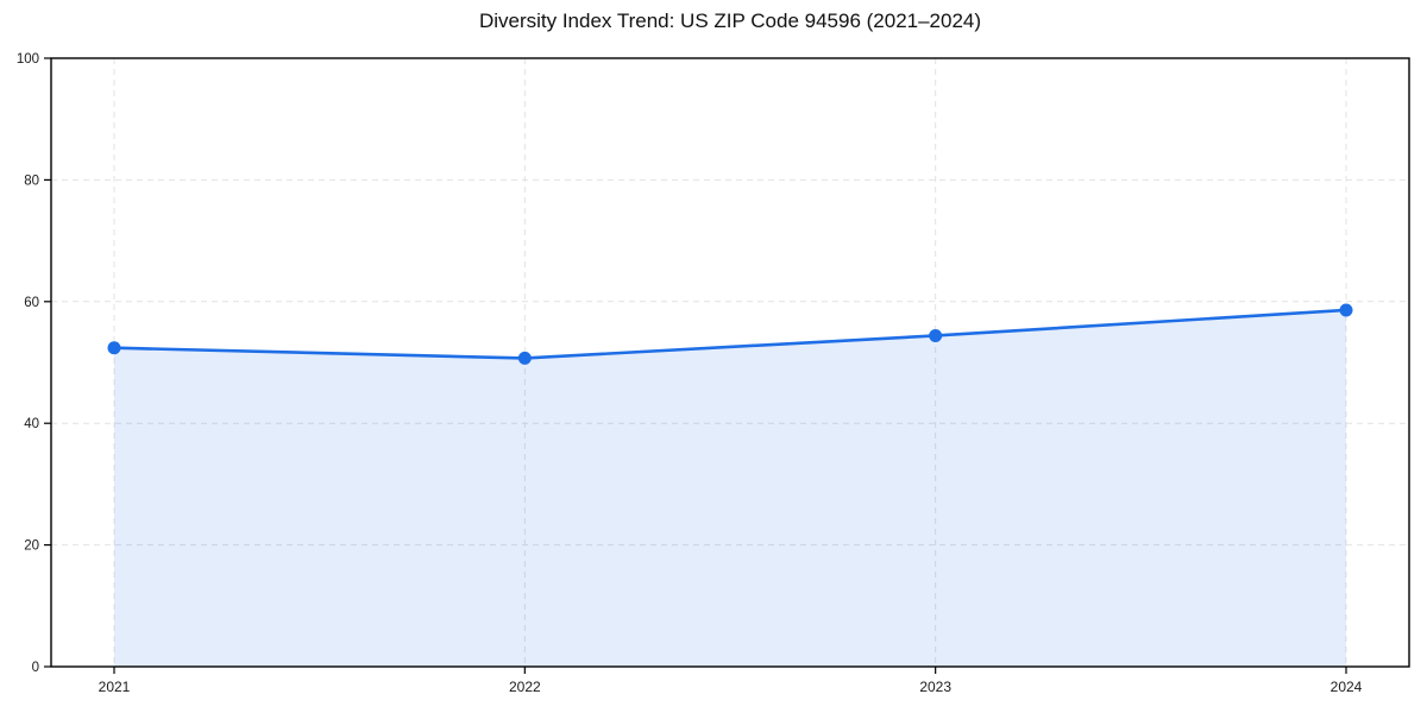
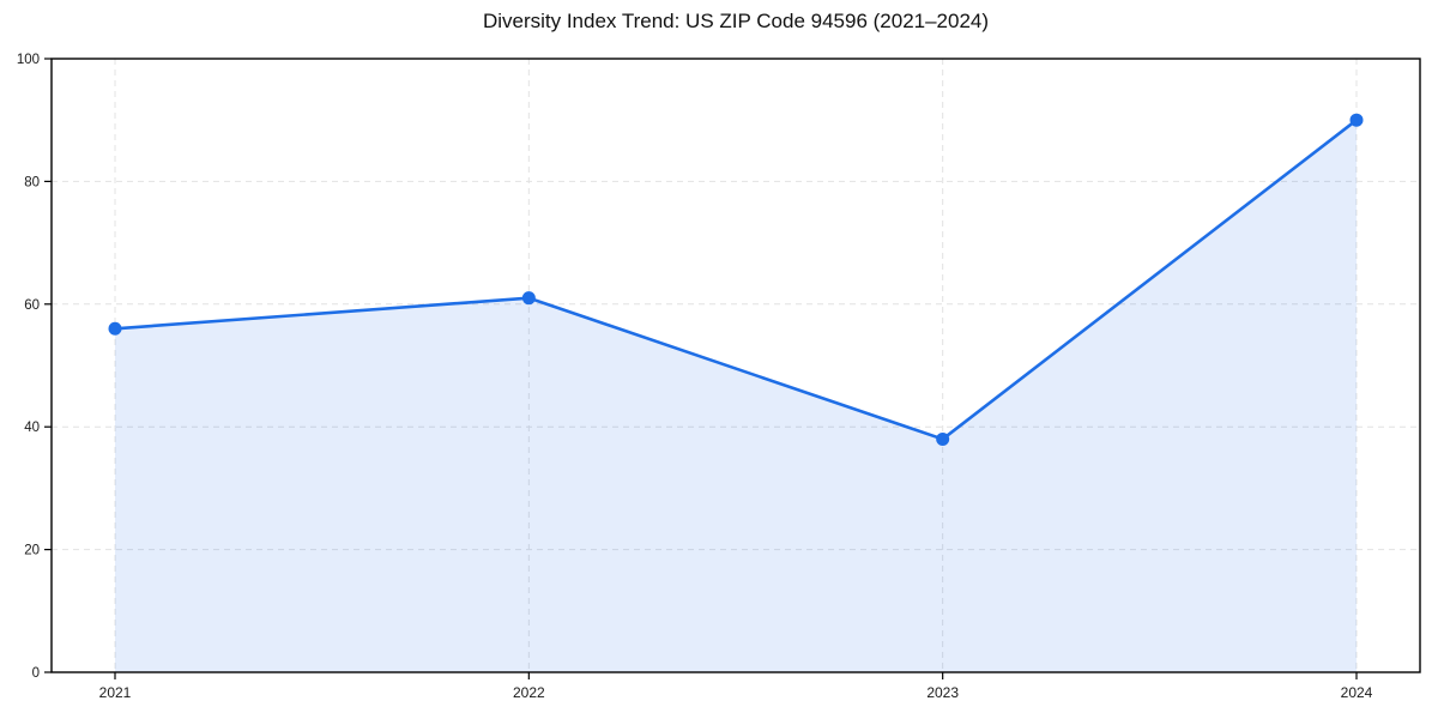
2021: 52 -> 56
2022: 51 -> 61
2023: 54 -> 38
2024: 59 -> 90
